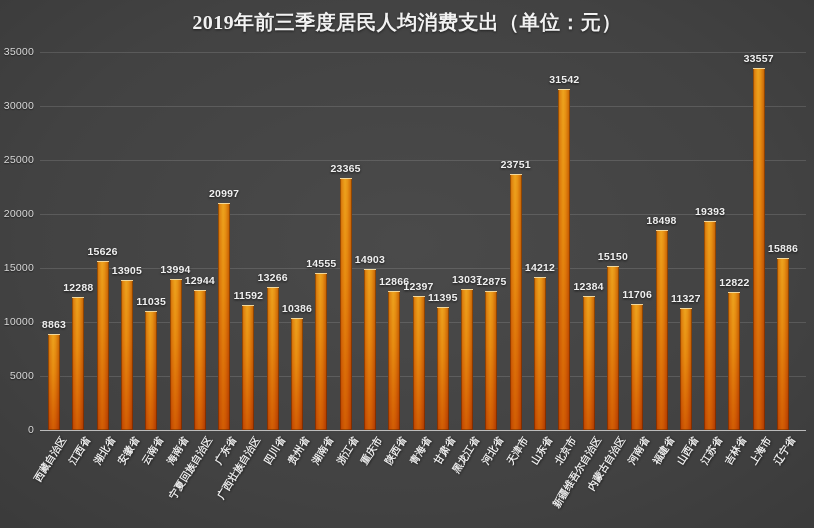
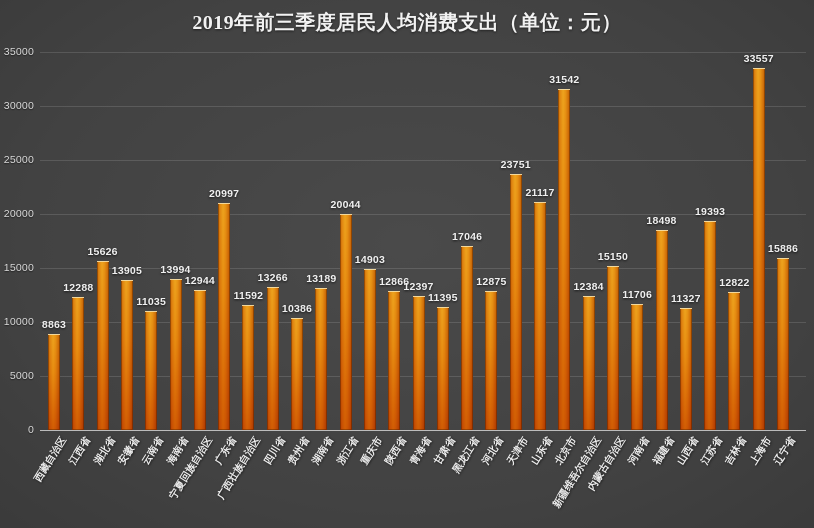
湖南省: 14555 -> 13189
浙江省: 23365 -> 20044
黑龙江省: 13037 -> 17046
山东省: 14212 -> 21117
